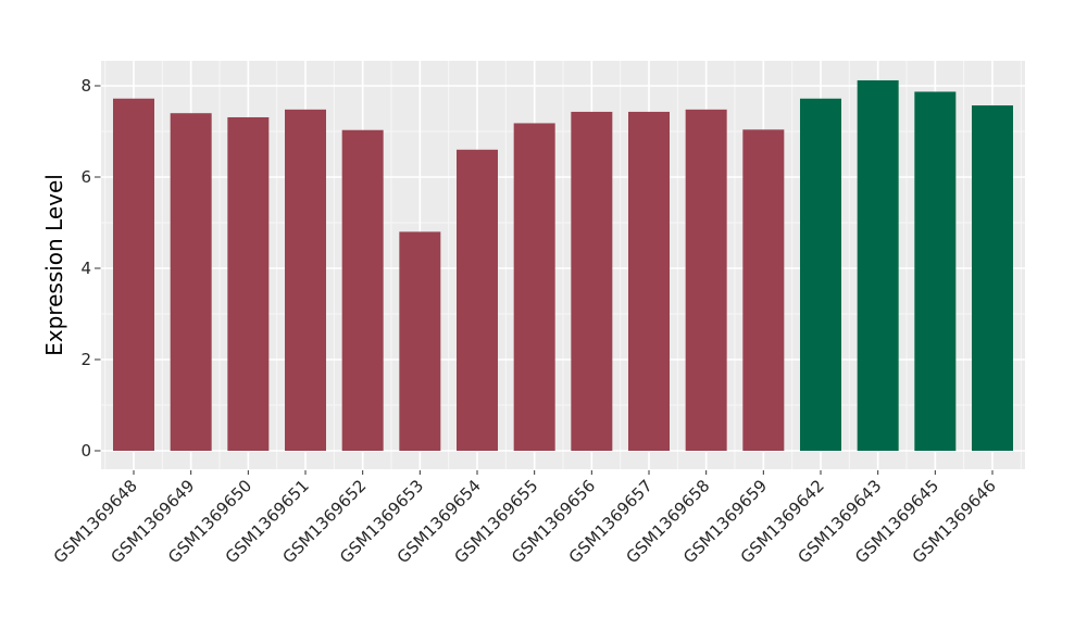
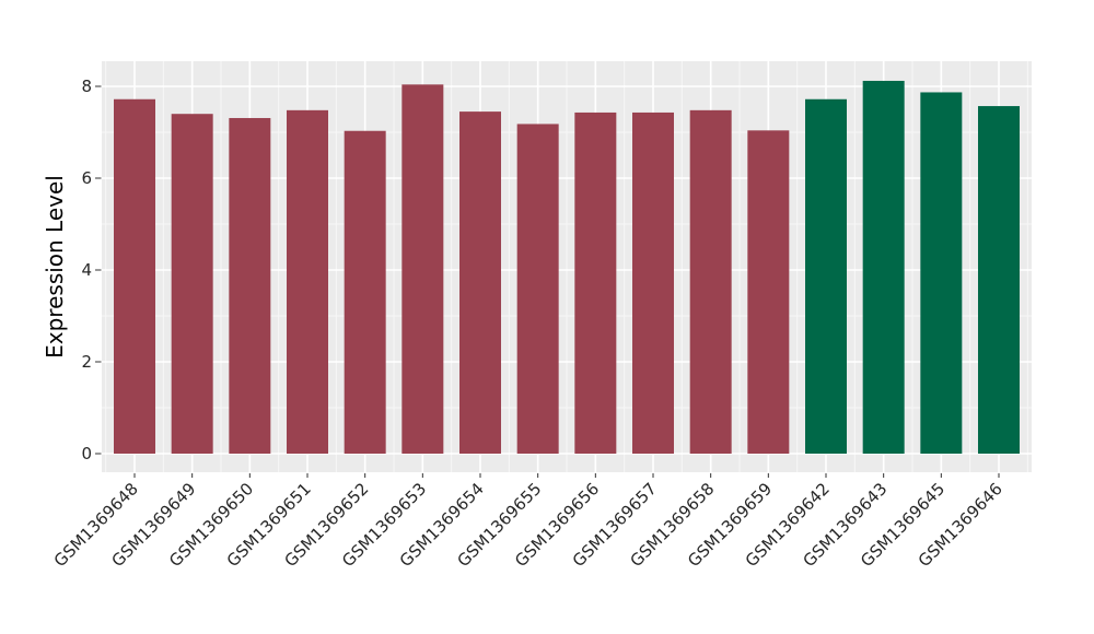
GSM1369653: 4.8 -> 8.0
GSM1369654: 6.6 -> 7.5
